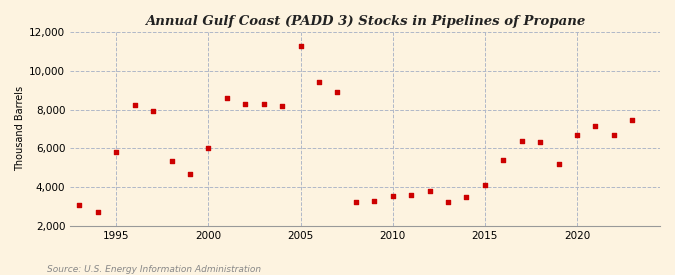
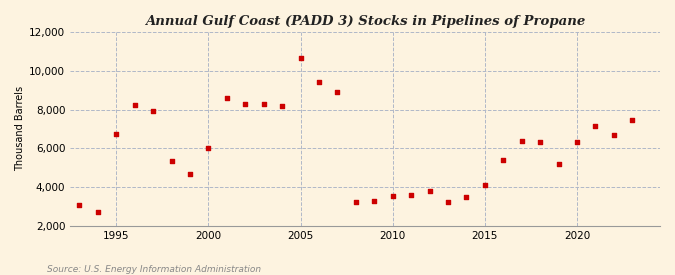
1995: 5,800 -> 6,800
2005: 11,300 -> 10,600
2020: 6,700 -> 6,400
